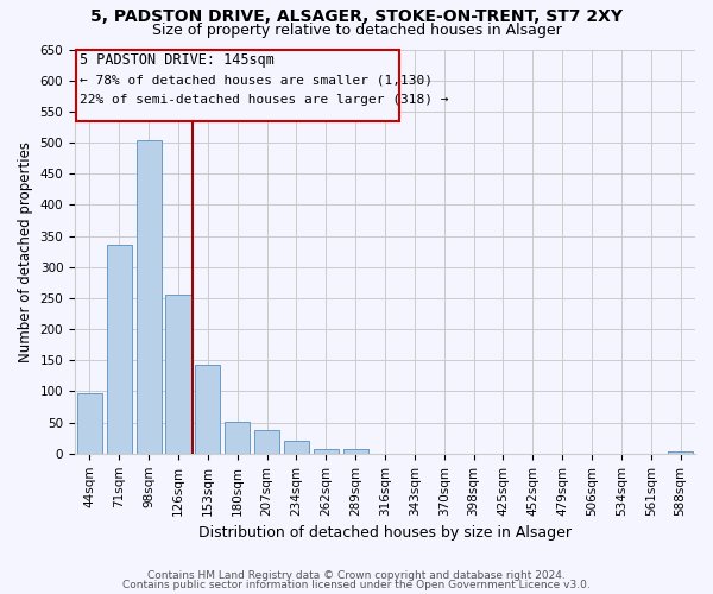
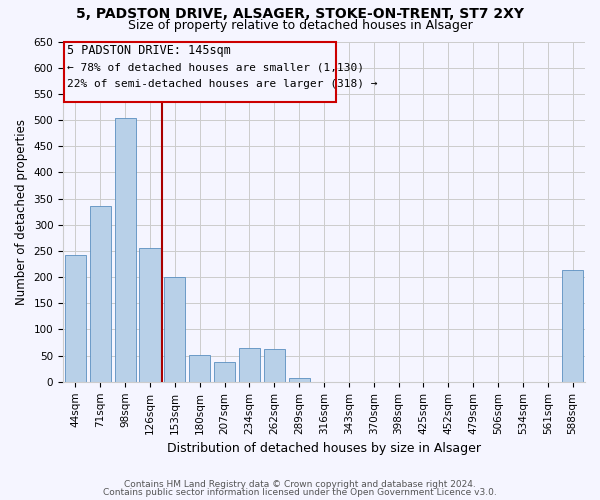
44sqm: 97 -> 242
153sqm: 142 -> 200
234sqm: 21 -> 64
262sqm: 7 -> 62
588sqm: 3 -> 214
